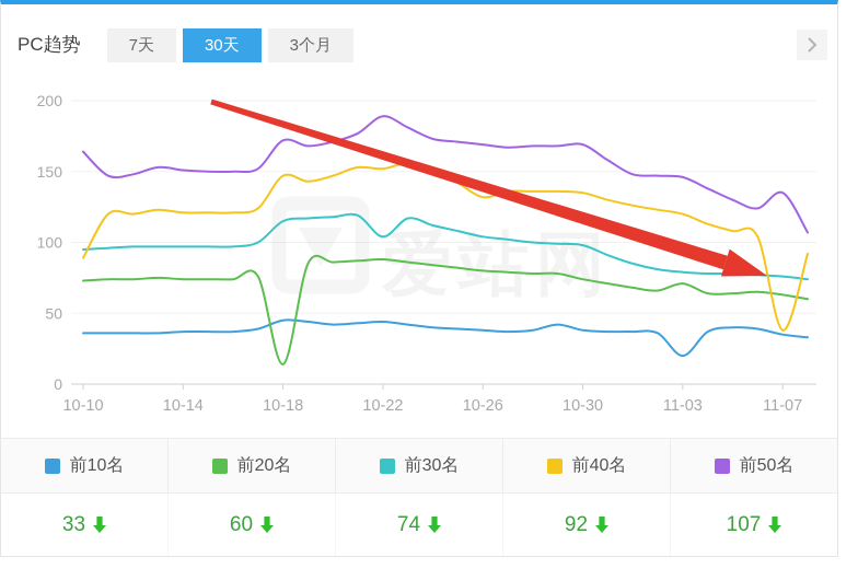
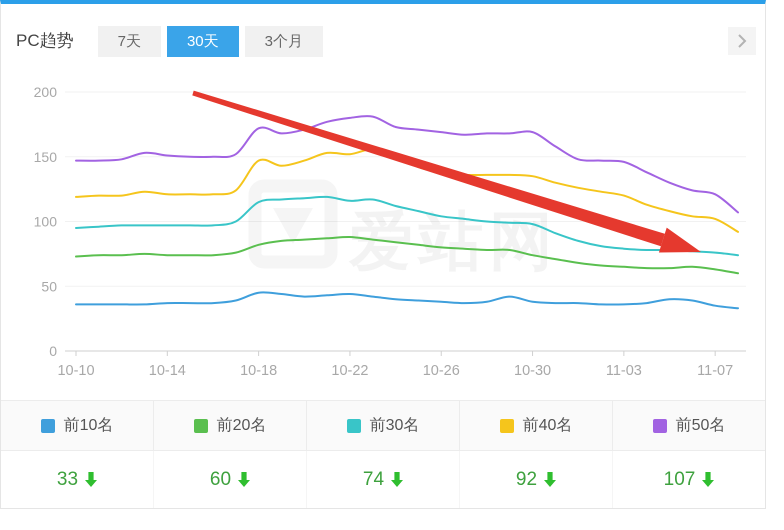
前40名/10-10: 89 -> 119
前50名/10-10: 164 -> 147
前20名/10-18: 14 -> 82
前30名/10-22: 104 -> 116
前50名/10-22: 189 -> 180
前40名/10-26: 132 -> 138
前10名/11-03: 20 -> 36
前20名/11-03: 71 -> 65
前40名/11-07: 38 -> 102
前50名/11-07: 135 -> 121
